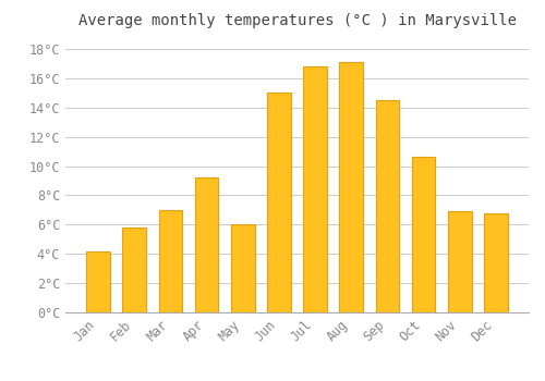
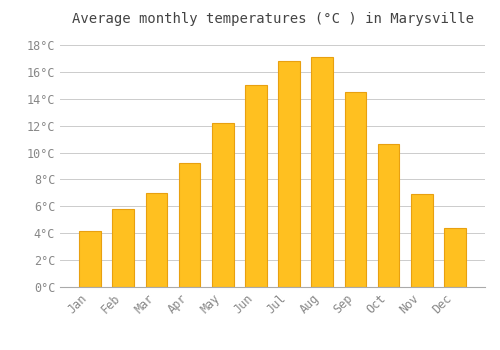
May: 6.0°C -> 12.2°C
Dec: 6.8°C -> 4.4°C
